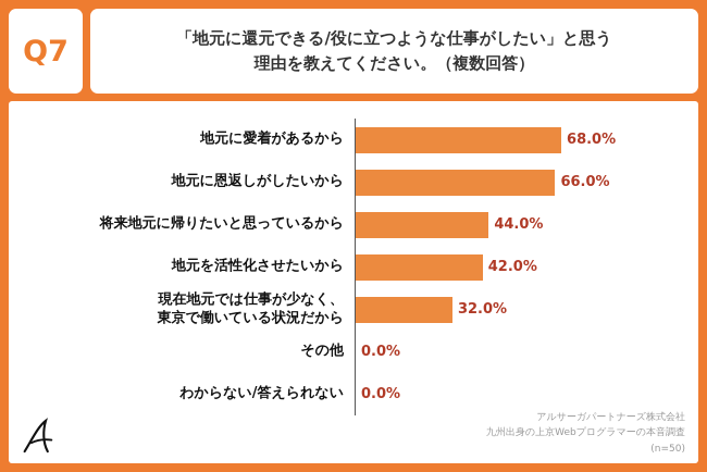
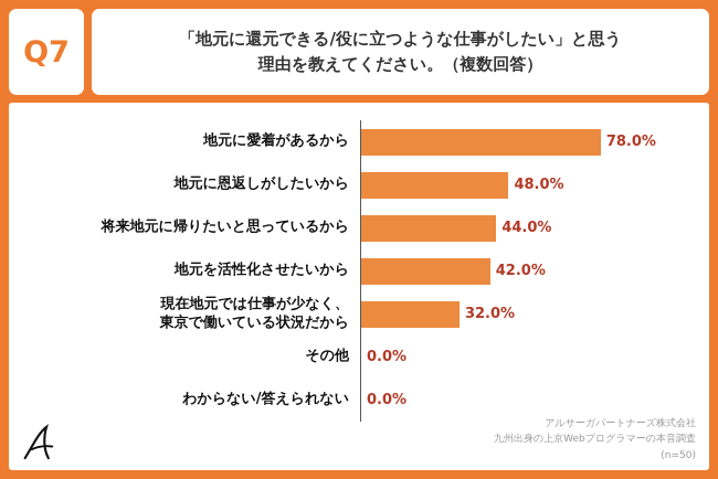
地元に愛着があるから: 68.0% -> 78.0%
地元に恩返しがしたいから: 66.0% -> 48.0%
